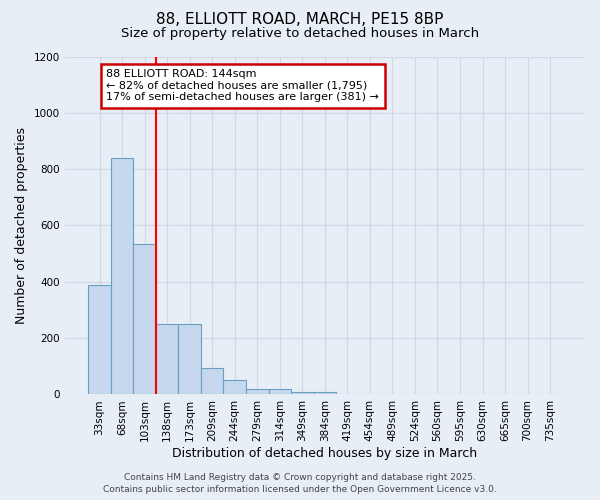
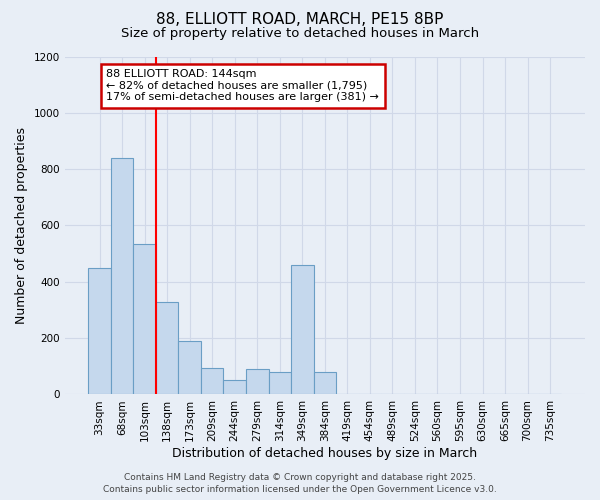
33sqm: 390 -> 450
138sqm: 250 -> 330
173sqm: 250 -> 190
279sqm: 20 -> 90
314sqm: 20 -> 80
349sqm: 10 -> 460
384sqm: 10 -> 80
